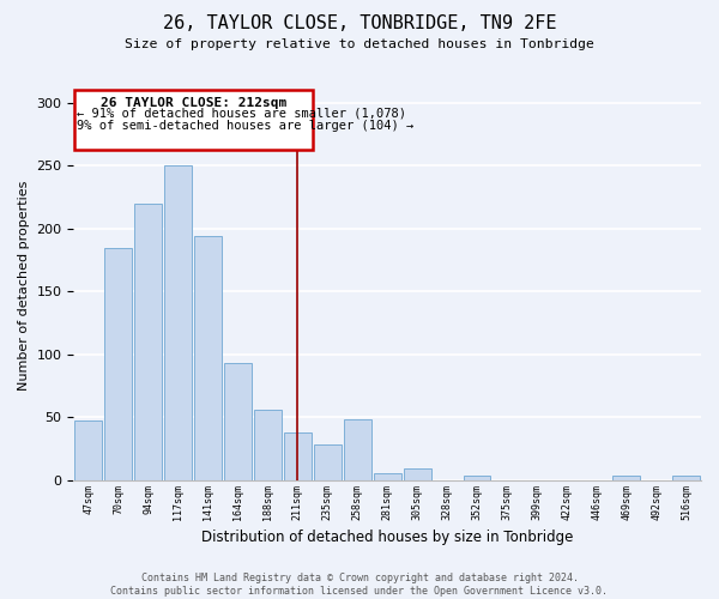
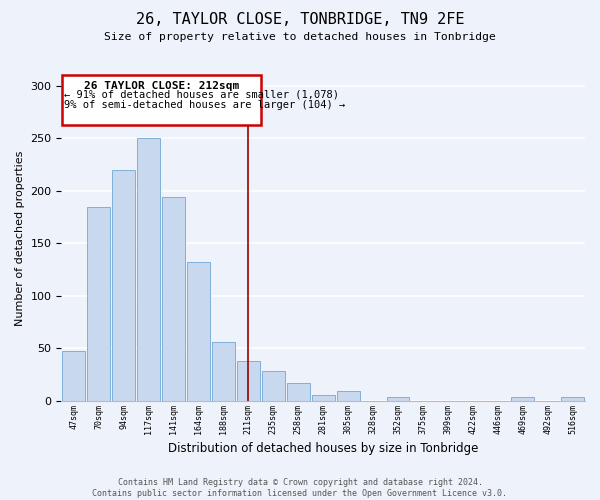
164sqm: 93 -> 132
258sqm: 48 -> 17
